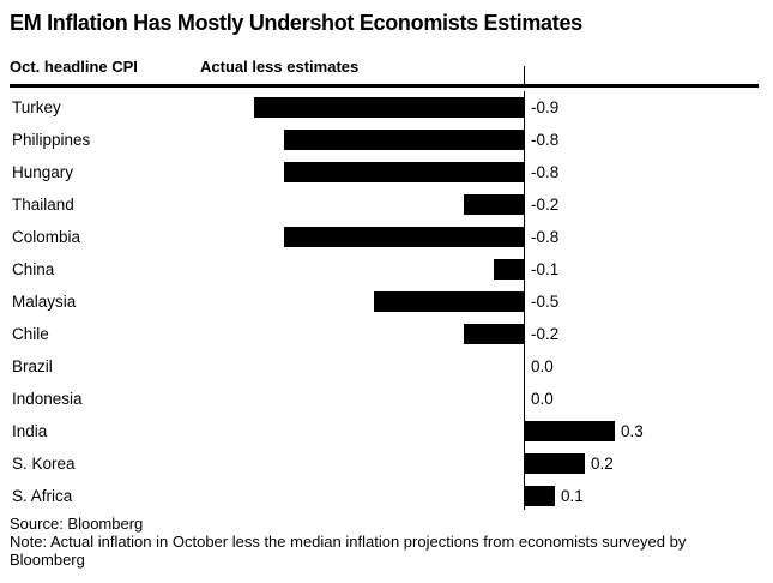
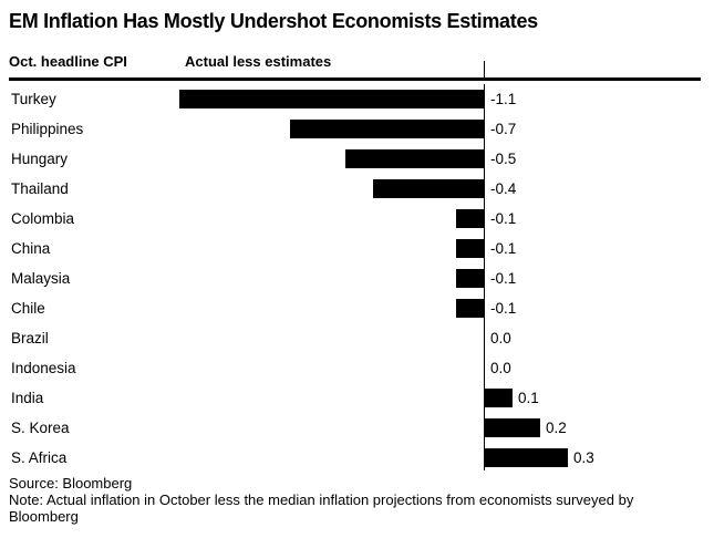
Turkey: -0.9 -> -1.1
Philippines: -0.8 -> -0.7
Hungary: -0.8 -> -0.5
Thailand: -0.2 -> -0.4
Colombia: -0.8 -> -0.1
Malaysia: -0.5 -> -0.1
Chile: -0.2 -> -0.1
India: 0.3 -> 0.1
S. Africa: 0.1 -> 0.3
